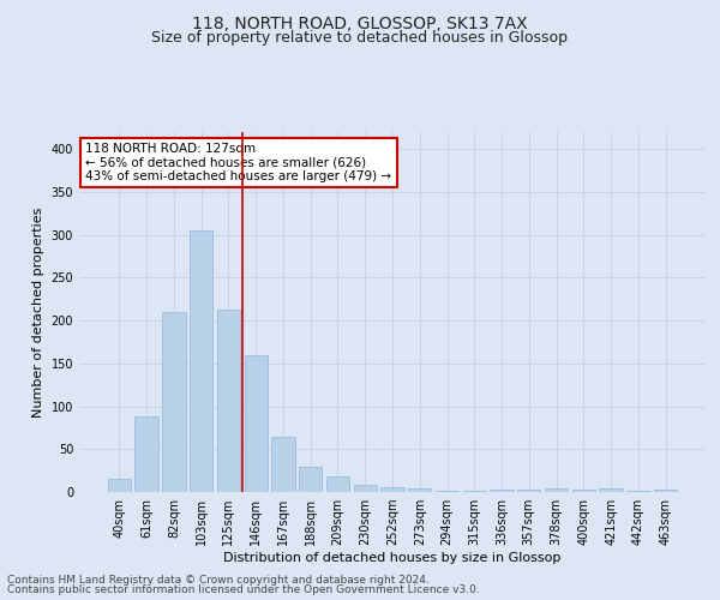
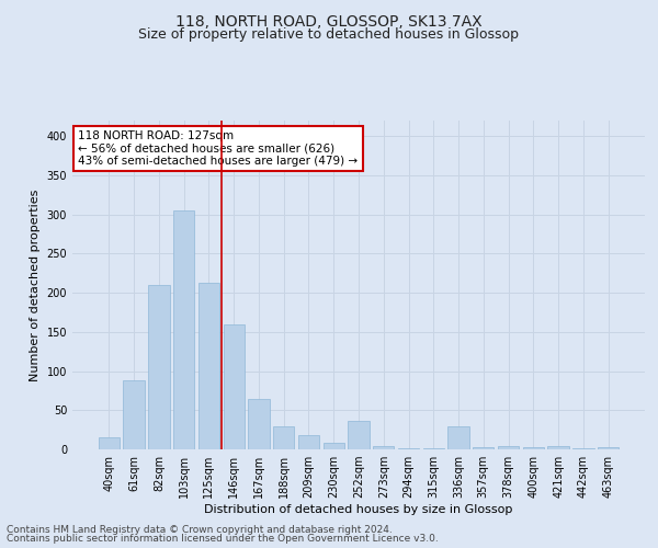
252sqm: 5 -> 36
336sqm: 3 -> 30
